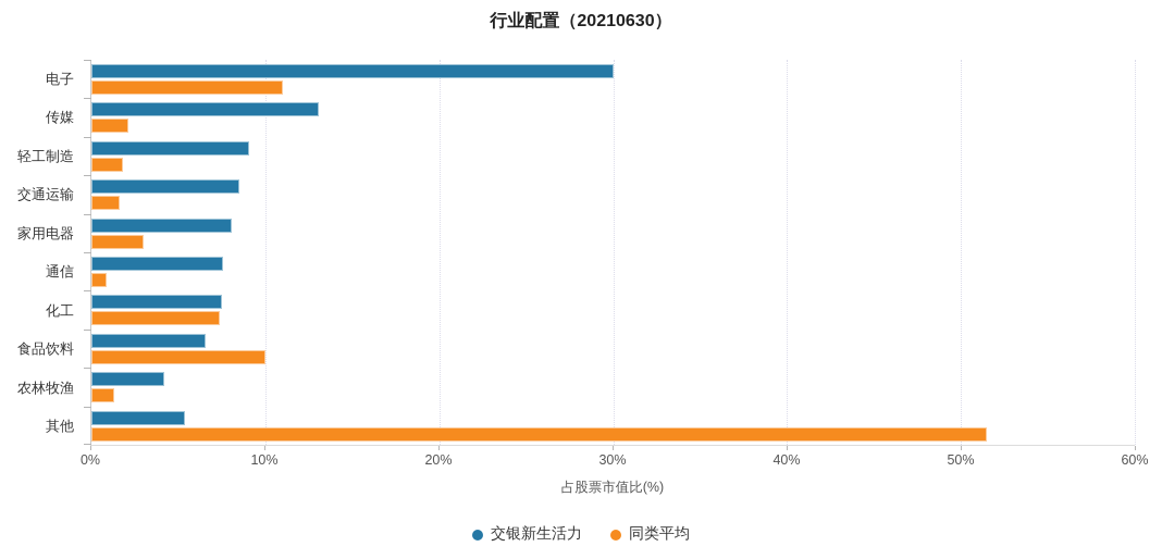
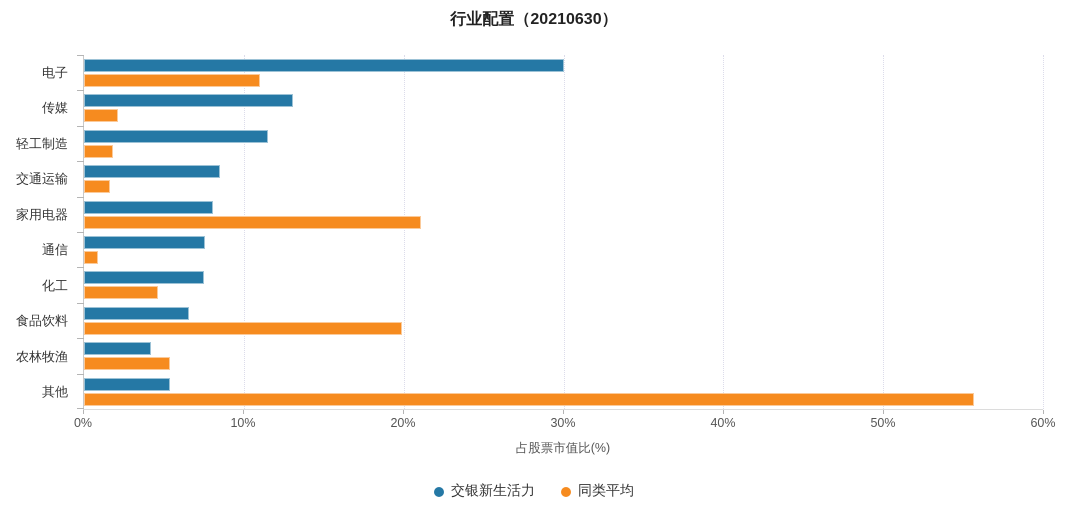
交银新生活力/轻工制造: 9.1% -> 11.5%
同类平均/家用电器: 3.0% -> 21.1%
同类平均/化工: 7.4% -> 4.6%
同类平均/食品饮料: 10.0% -> 19.9%
同类平均/农林牧渔: 1.3% -> 5.4%
同类平均/其他: 51.5% -> 55.7%
